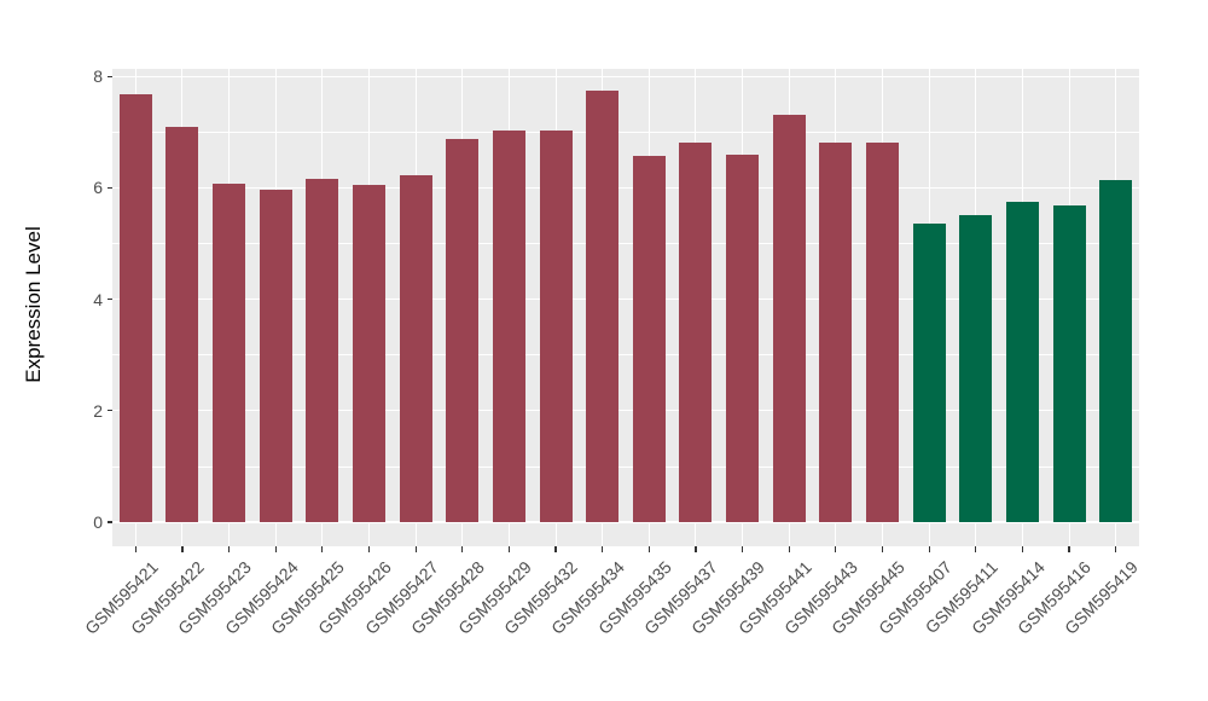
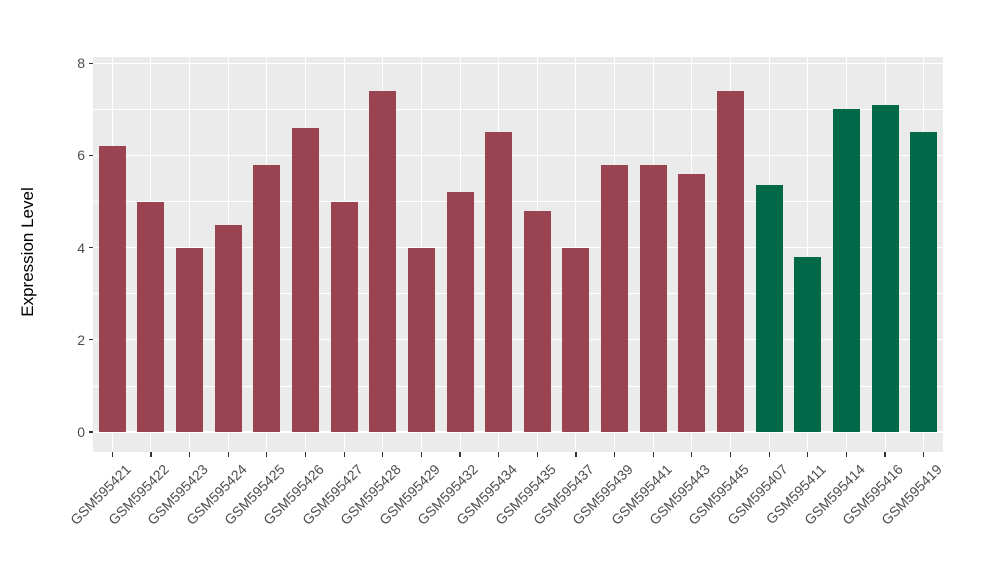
GSM595421: 7.7 -> 6.2
GSM595422: 7.1 -> 5.0
GSM595423: 6.1 -> 4.0
GSM595424: 6.0 -> 4.5
GSM595425: 6.2 -> 5.8
GSM595426: 6.1 -> 6.6
GSM595427: 6.2 -> 5.0
GSM595428: 6.9 -> 7.4
GSM595429: 7.0 -> 4.0
GSM595432: 7.0 -> 5.2
GSM595434: 7.7 -> 6.5
GSM595435: 6.6 -> 4.8
GSM595437: 6.8 -> 4.0
GSM595439: 6.6 -> 5.8
GSM595441: 7.3 -> 5.8
GSM595443: 6.8 -> 5.6
GSM595445: 6.8 -> 7.4
GSM595411: 5.5 -> 3.8
GSM595414: 5.8 -> 7.0
GSM595416: 5.7 -> 7.1
GSM595419: 6.1 -> 6.5
